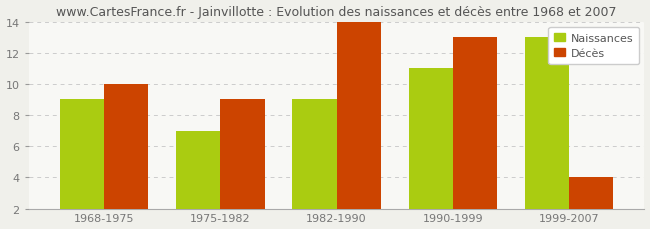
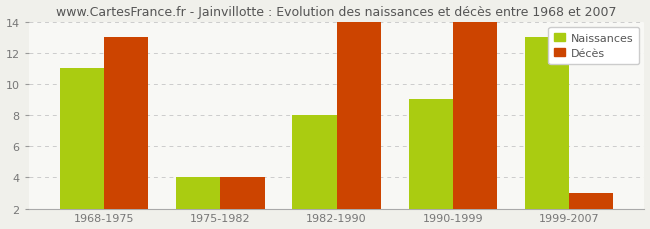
Naissances/1968-1975: 9 -> 11
Décès/1968-1975: 10 -> 13
Naissances/1975-1982: 7 -> 4
Décès/1975-1982: 9 -> 4
Naissances/1982-1990: 9 -> 8
Naissances/1990-1999: 11 -> 9
Décès/1990-1999: 13 -> 14
Décès/1999-2007: 4 -> 3
